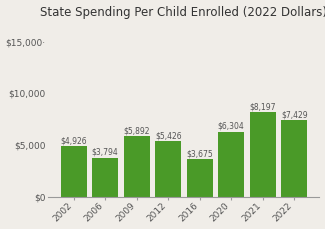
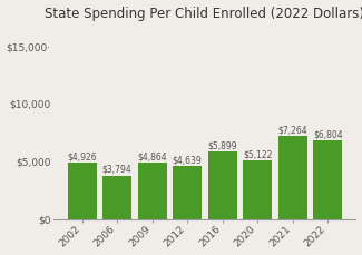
2009: $5,892 -> $4,864
2012: $5,426 -> $4,639
2016: $3,675 -> $5,899
2020: $6,304 -> $5,122
2021: $8,197 -> $7,264
2022: $7,429 -> $6,804
